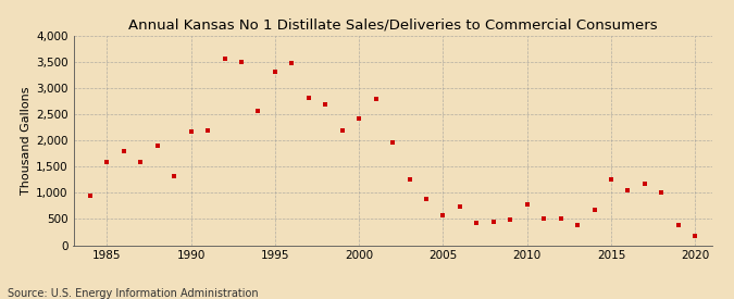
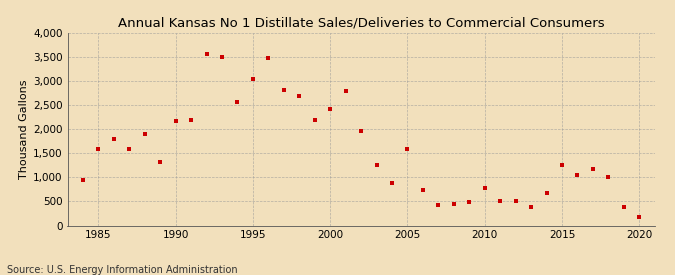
1995: 3,320 -> 3,050
2005: 580 -> 1,600
